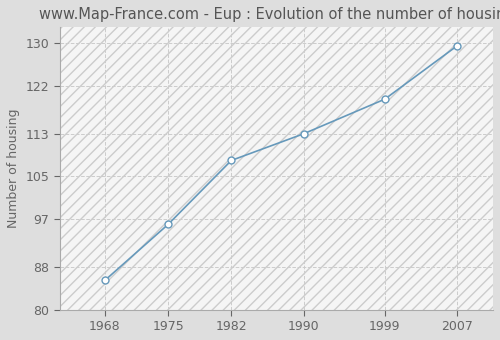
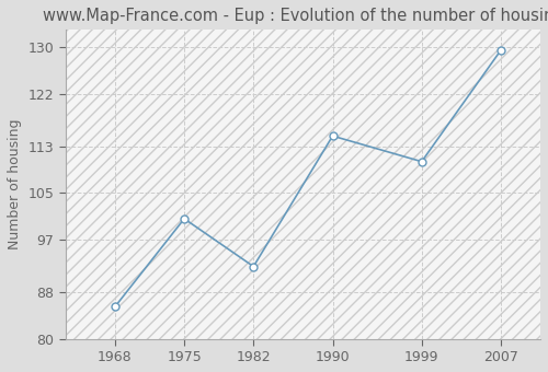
1975: 96.0 -> 100.6
1982: 108.0 -> 92.4
1990: 113.0 -> 114.8
1999: 119.5 -> 110.4
